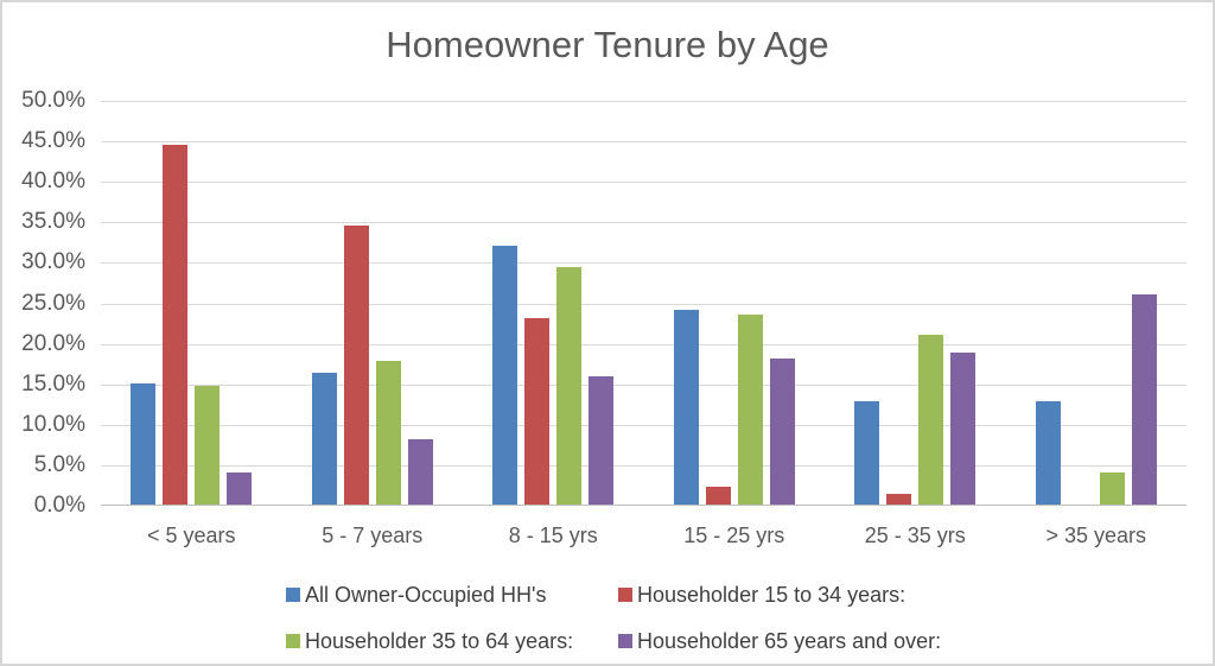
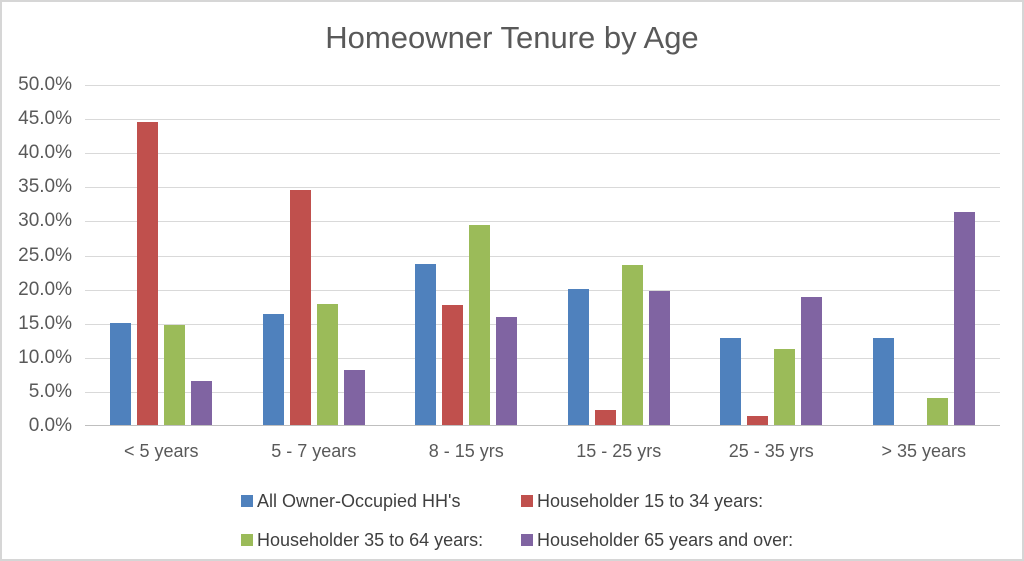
Householder 65 years and over:/< 5 years: 4% -> 6%
All Owner-Occupied HH's/8 - 15 yrs: 32% -> 24%
Householder 15 to 34 years:/8 - 15 yrs: 23% -> 18%
All Owner-Occupied HH's/15 - 25 yrs: 24% -> 20%
Householder 65 years and over:/15 - 25 yrs: 18% -> 20%
Householder 35 to 64 years:/25 - 35 yrs: 21% -> 11%
Householder 65 years and over:/> 35 years: 26% -> 31%
